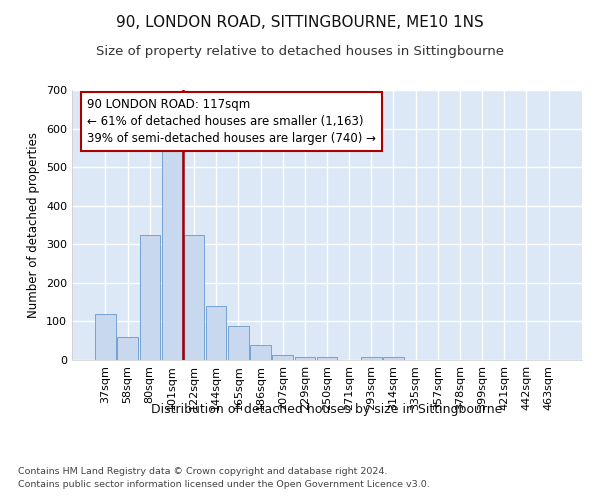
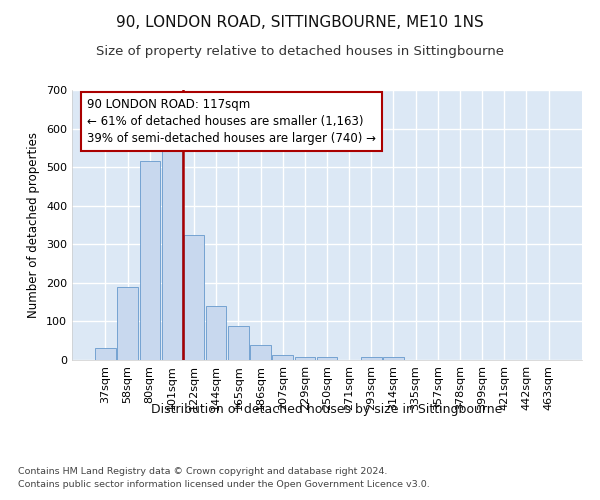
37sqm: 120 -> 30
58sqm: 60 -> 190
80sqm: 325 -> 515
